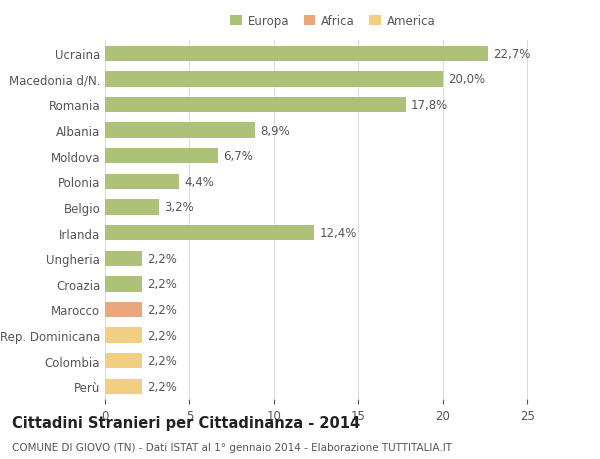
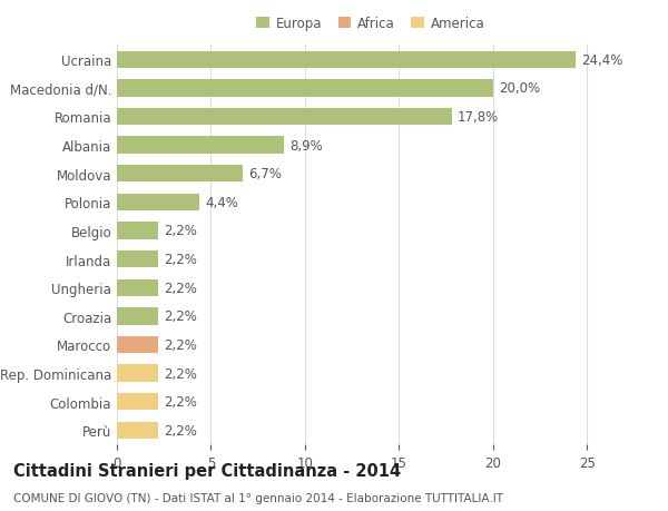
Ucraina: 22,7% -> 24,4%
Belgio: 3,2% -> 2,2%
Irlanda: 12,4% -> 2,2%
